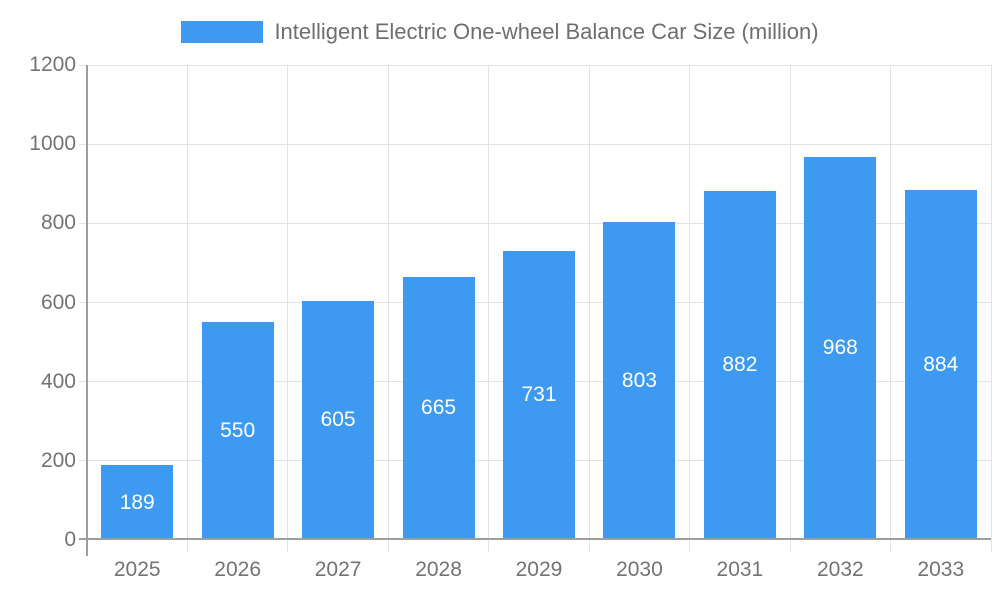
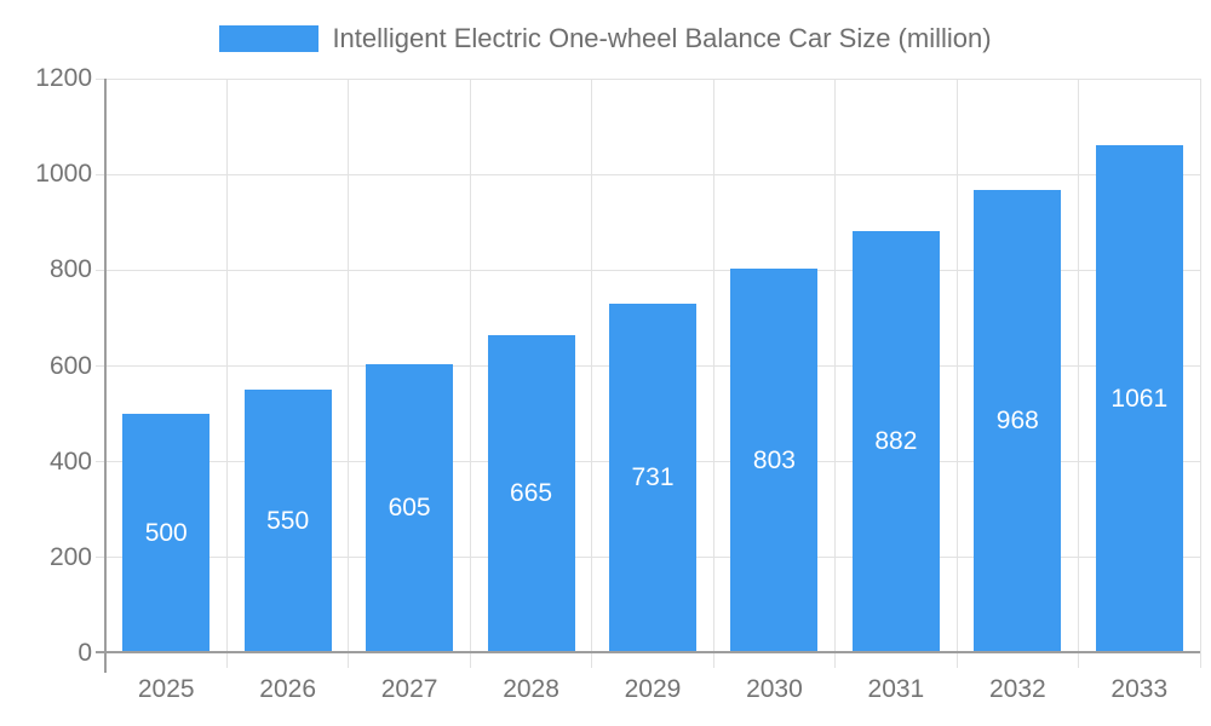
2025: 189 -> 500
2033: 884 -> 1061
